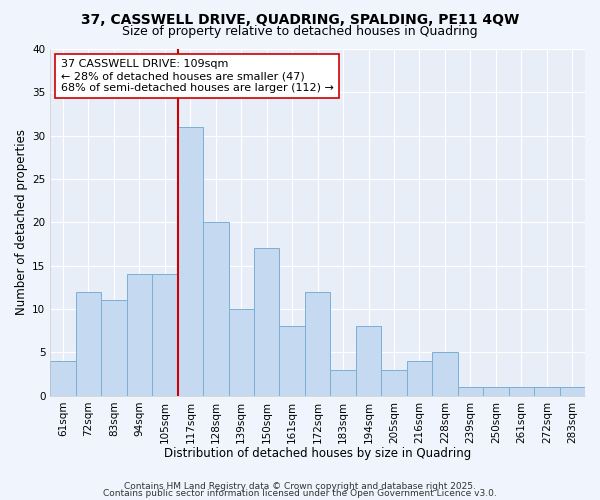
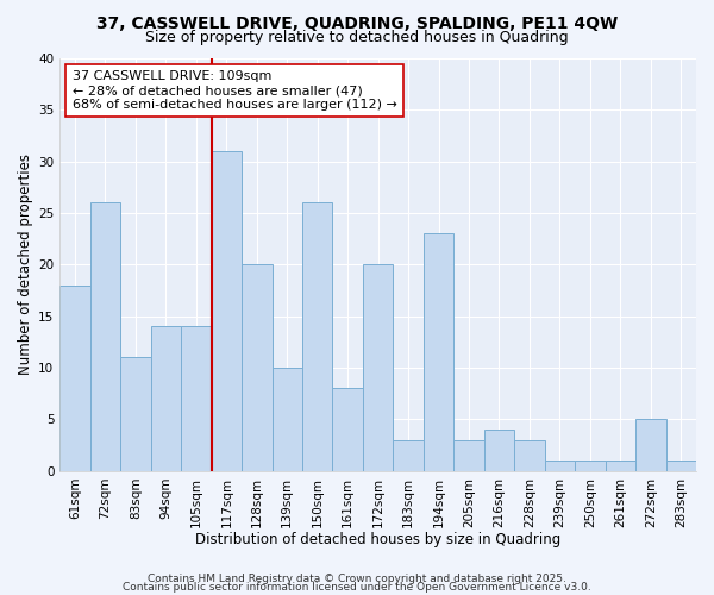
61sqm: 4 -> 18
72sqm: 12 -> 26
150sqm: 17 -> 26
172sqm: 12 -> 20
194sqm: 8 -> 23
228sqm: 5 -> 3
272sqm: 1 -> 5
